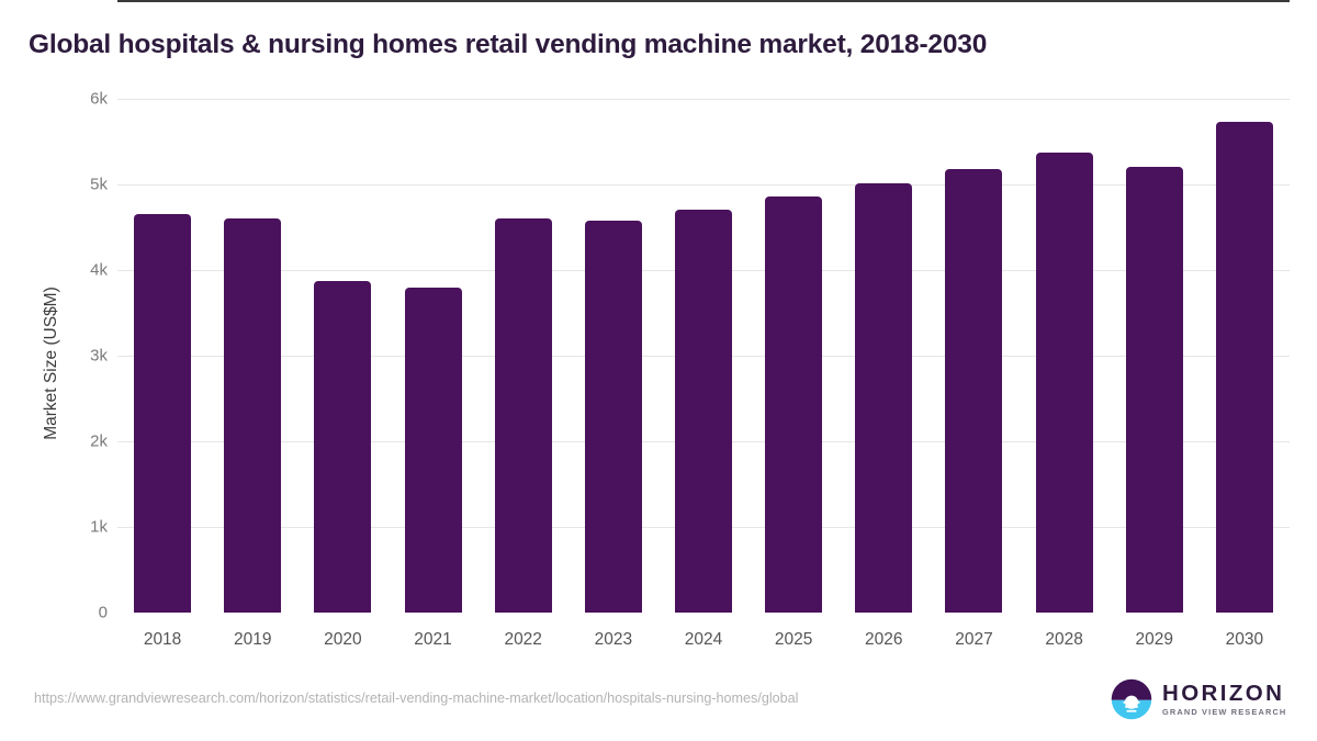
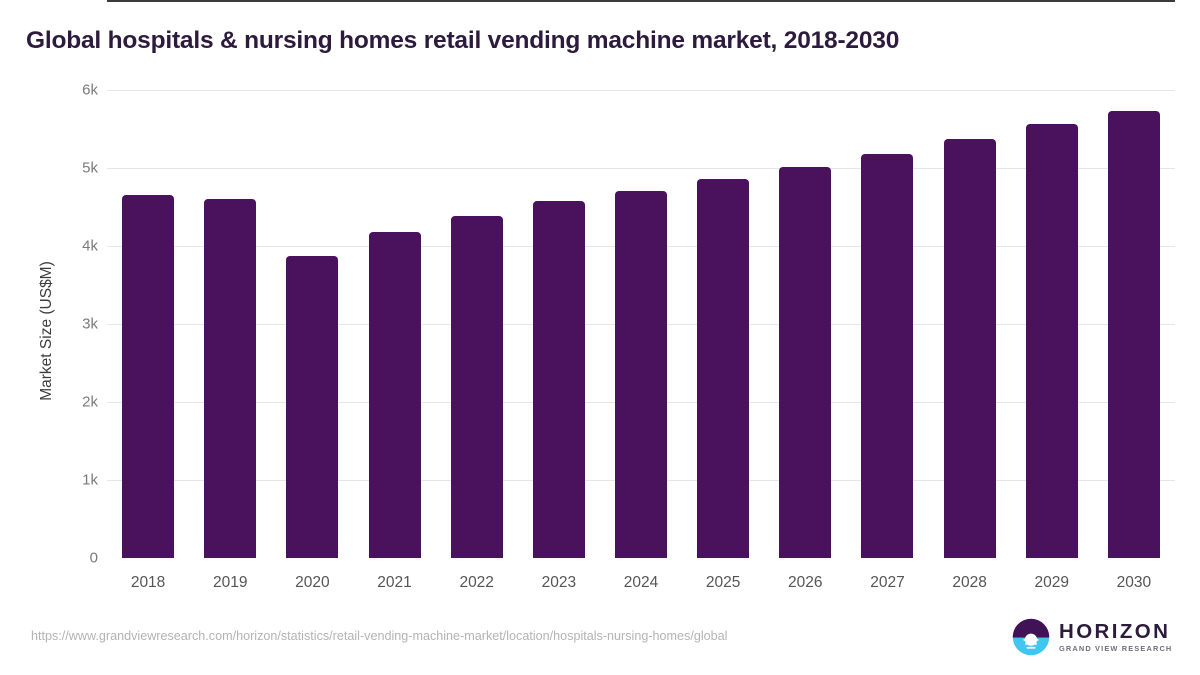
2021: 3.8k -> 4.2k
2022: 4.6k -> 4.4k
2029: 5.2k -> 5.6k
